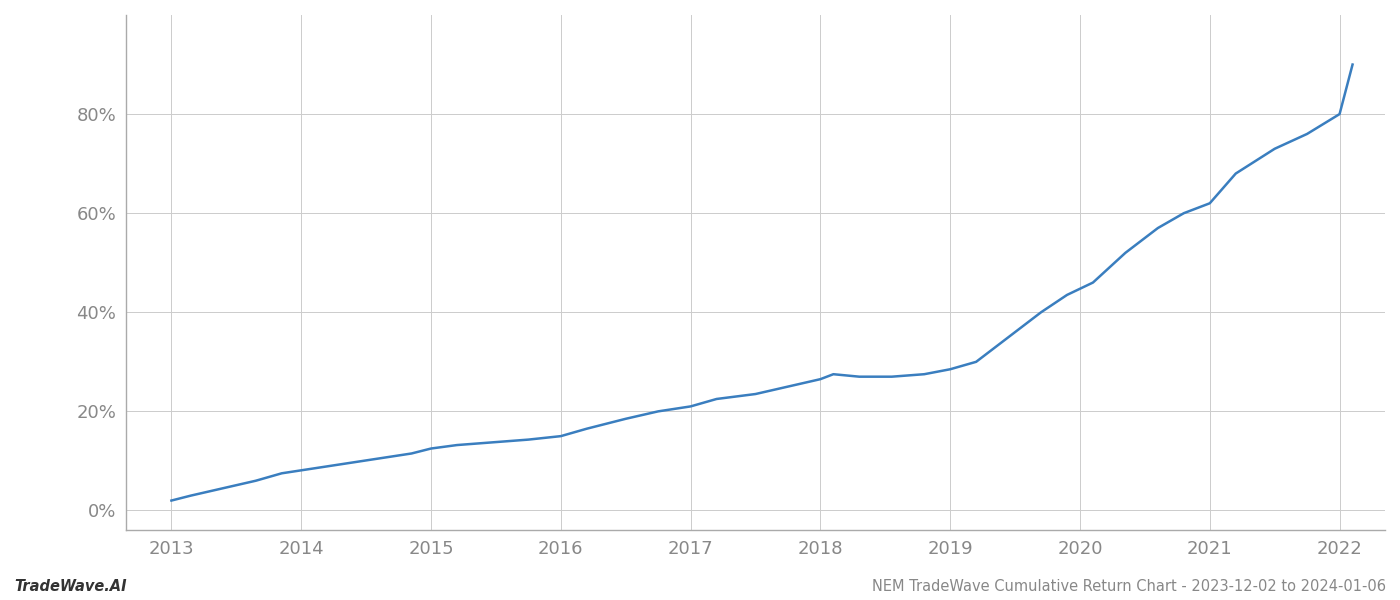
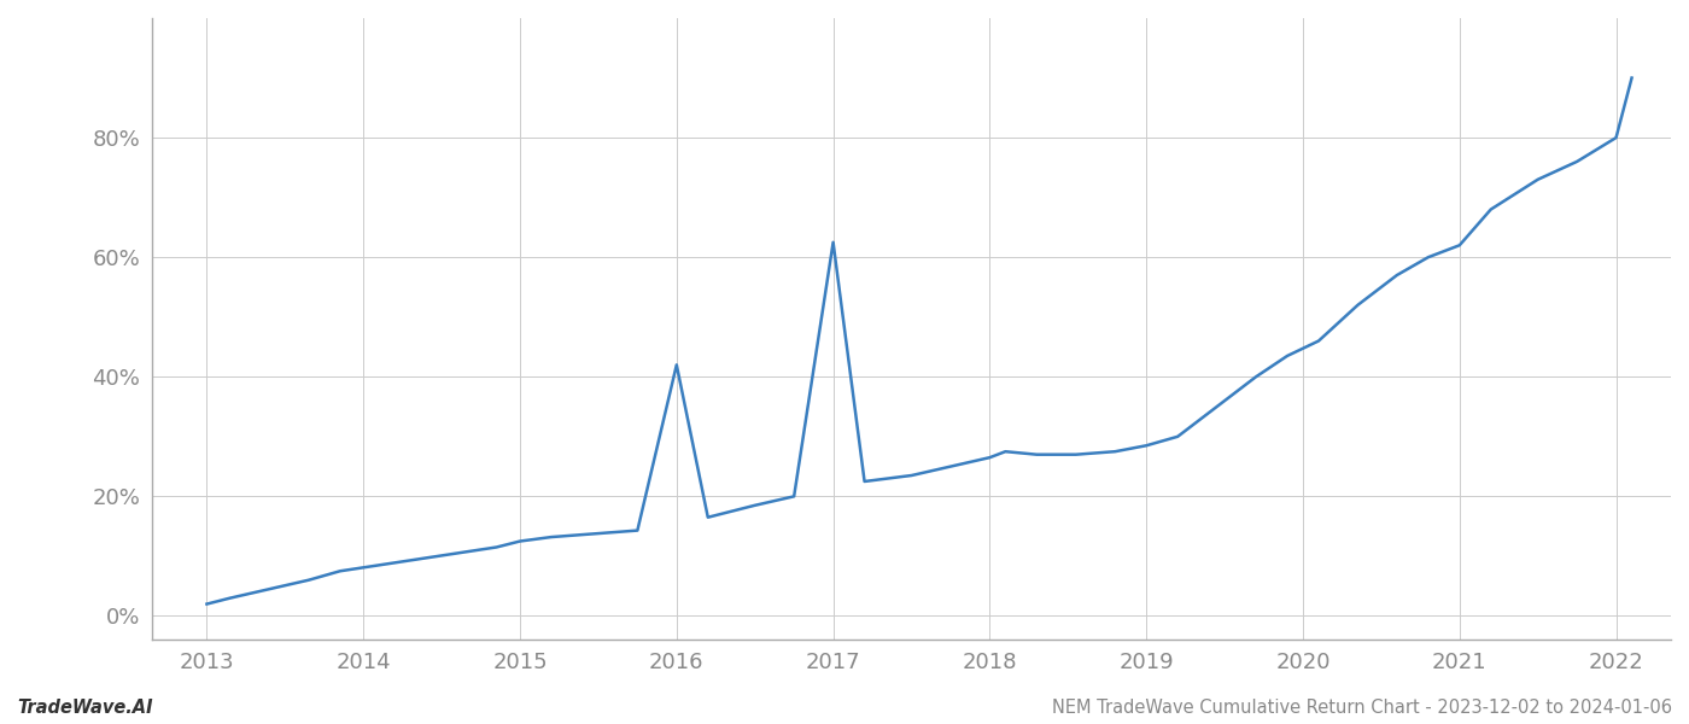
2016: 15.0% -> 42.0%
2017: 21.0% -> 62.5%
